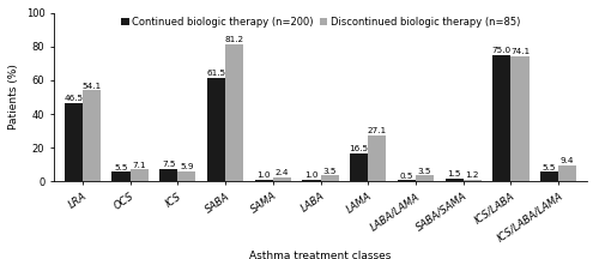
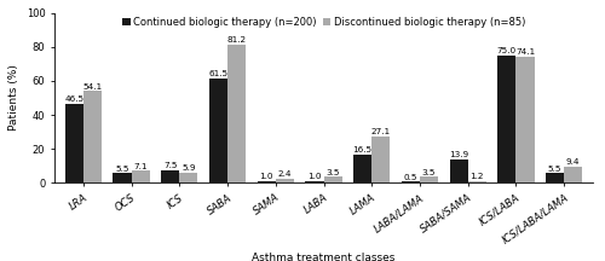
Continued biologic therapy (n=200)/SABA/SAMA: 1.5 -> 13.9
